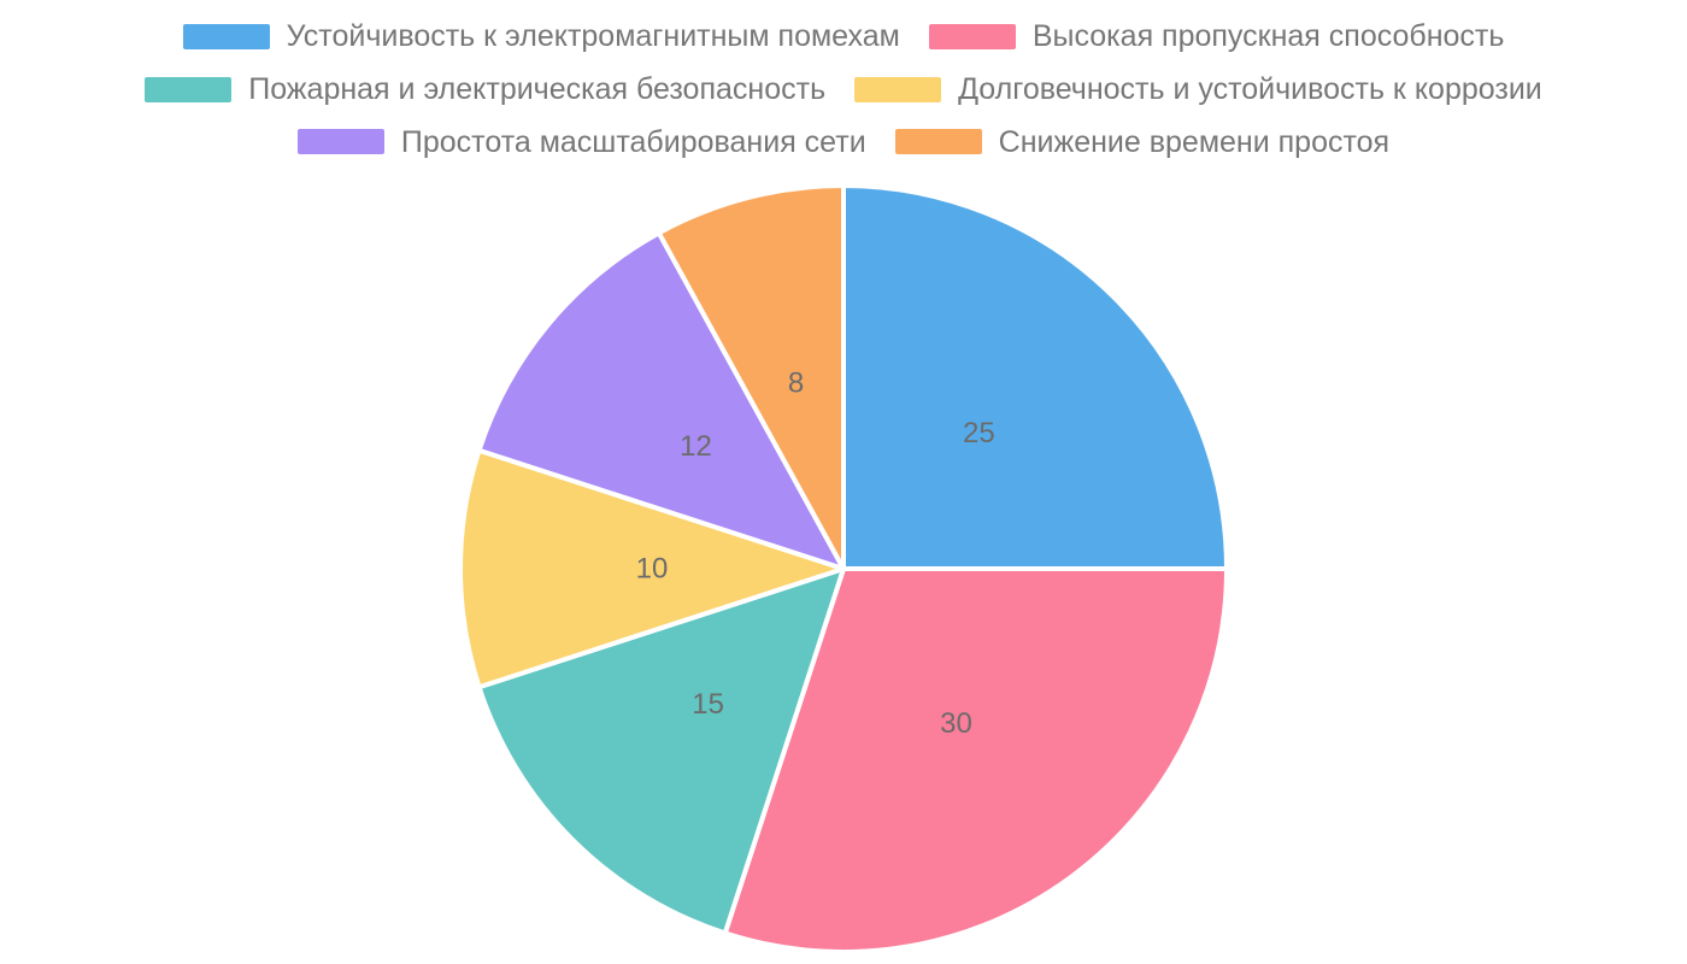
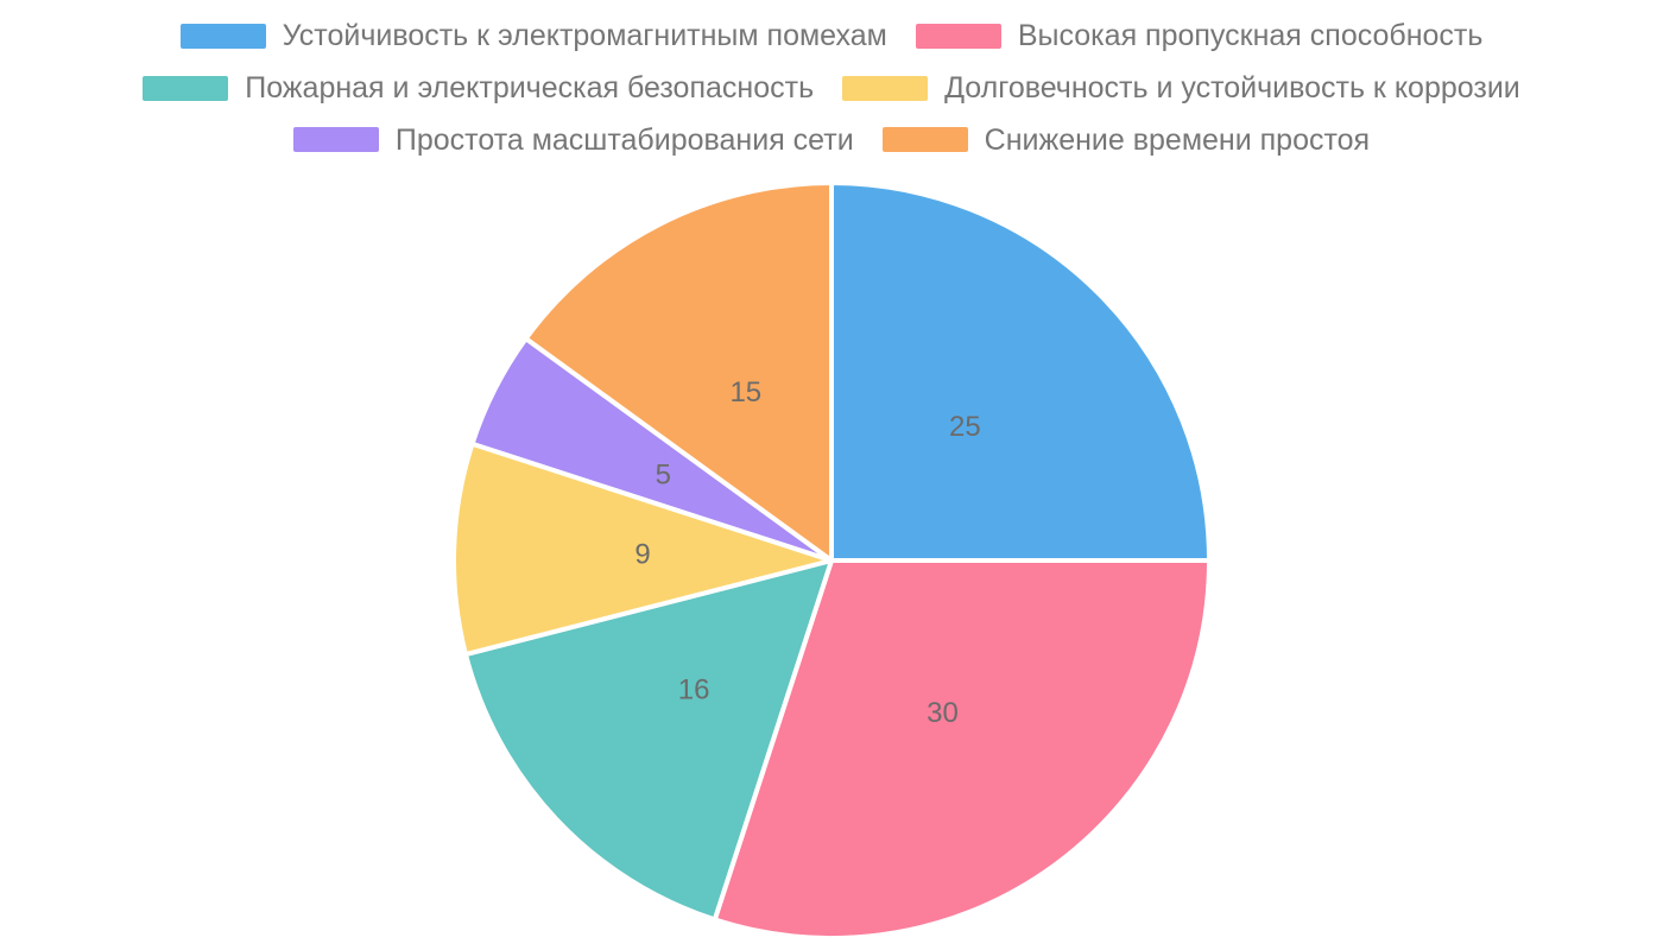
Пожарная и электрическая безопасность: 15 -> 16
Долговечность и устойчивость к коррозии: 10 -> 9
Простота масштабирования сети: 12 -> 5
Снижение времени простоя: 8 -> 15
